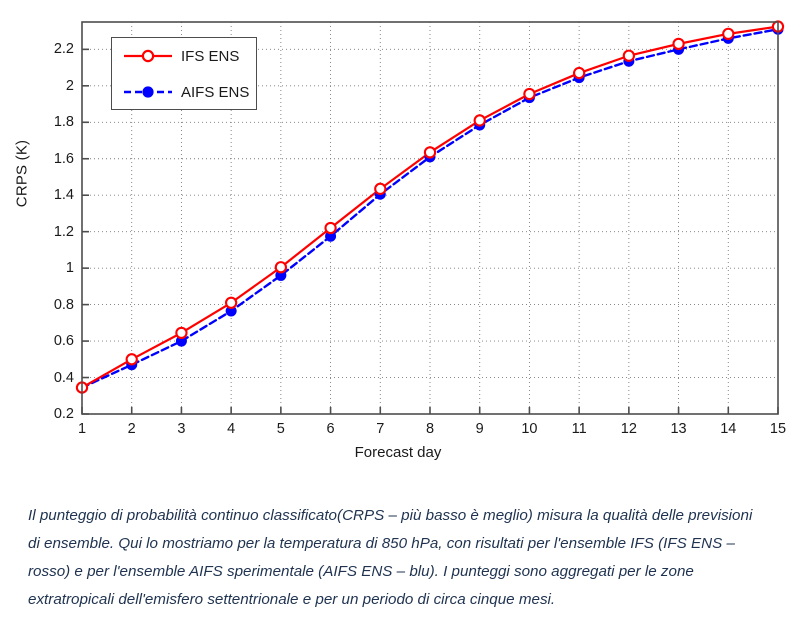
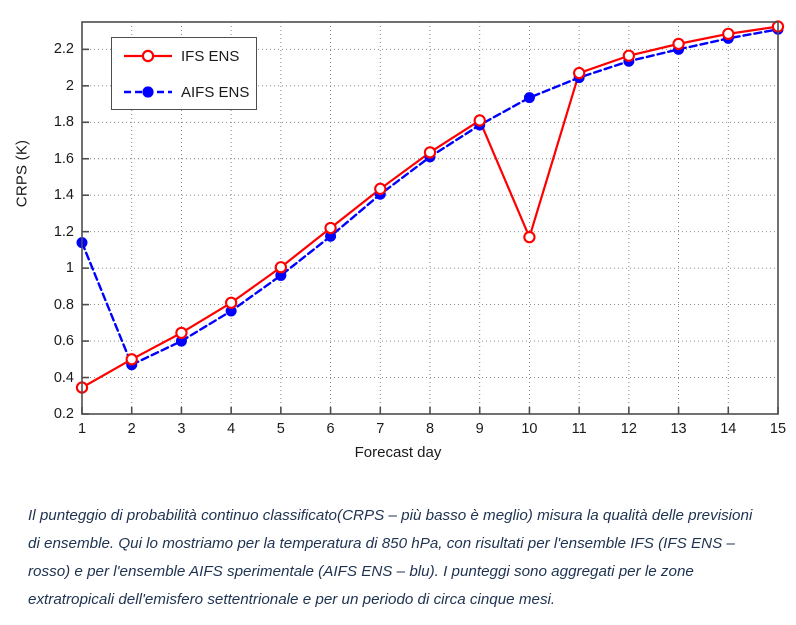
AIFS ENS/1: 0.34 -> 1.14
IFS ENS/10: 1.96 -> 1.17
